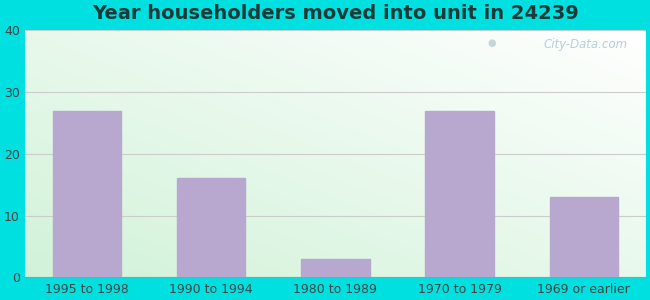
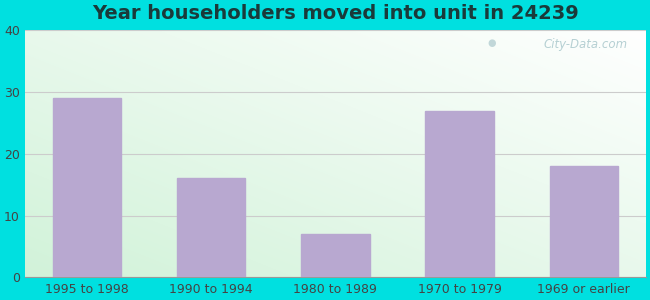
1995 to 1998: 27 -> 29
1980 to 1989: 3 -> 7
1969 or earlier: 13 -> 18
